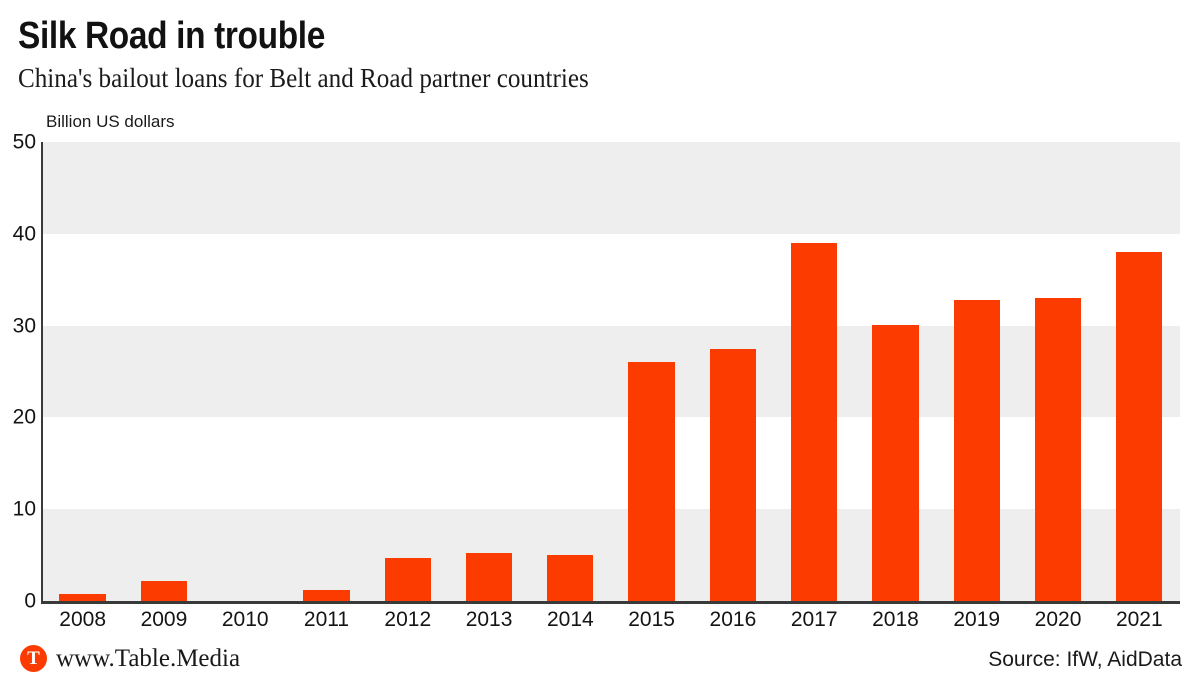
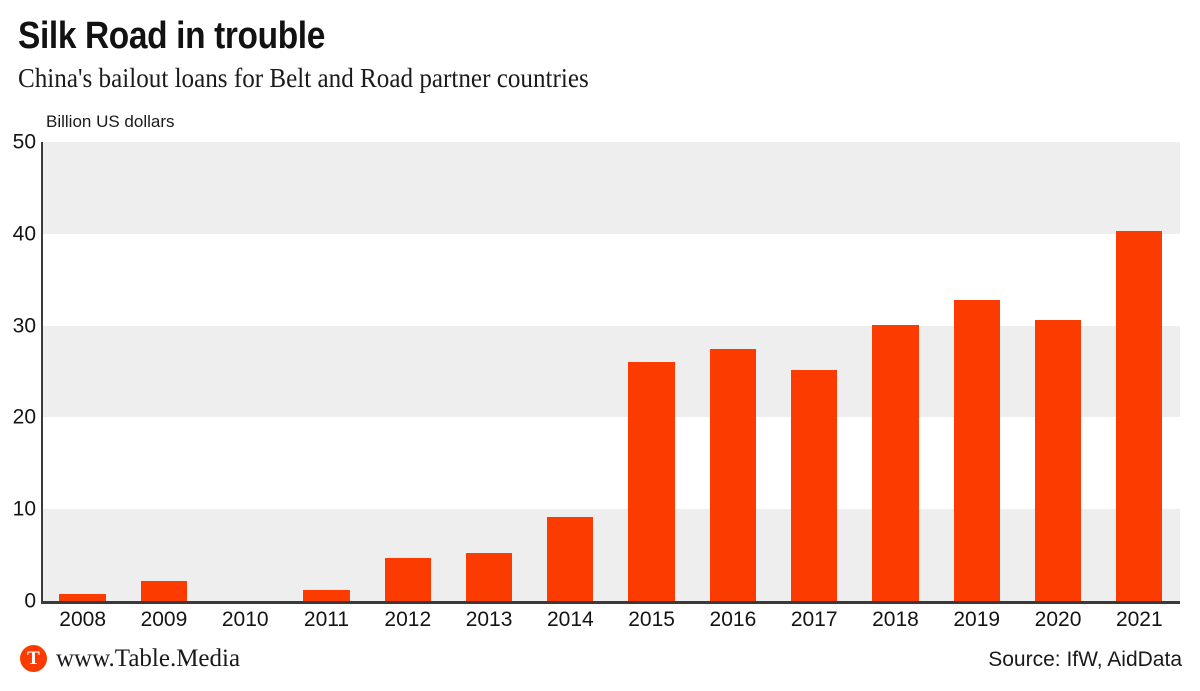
2014: 5 -> 9
2017: 39 -> 25
2020: 33 -> 31
2021: 38 -> 40
